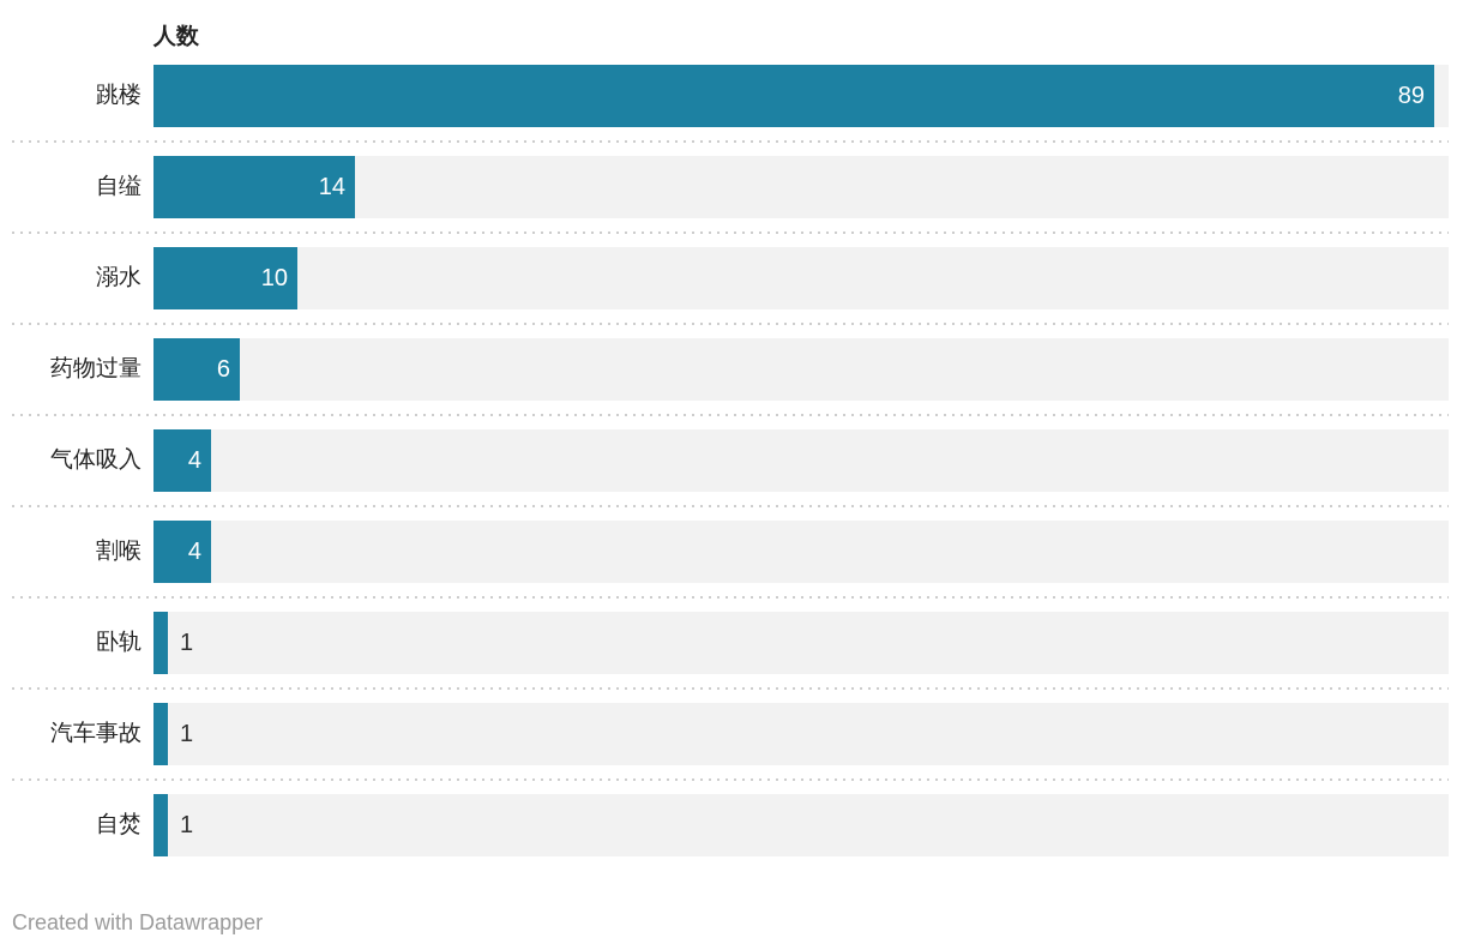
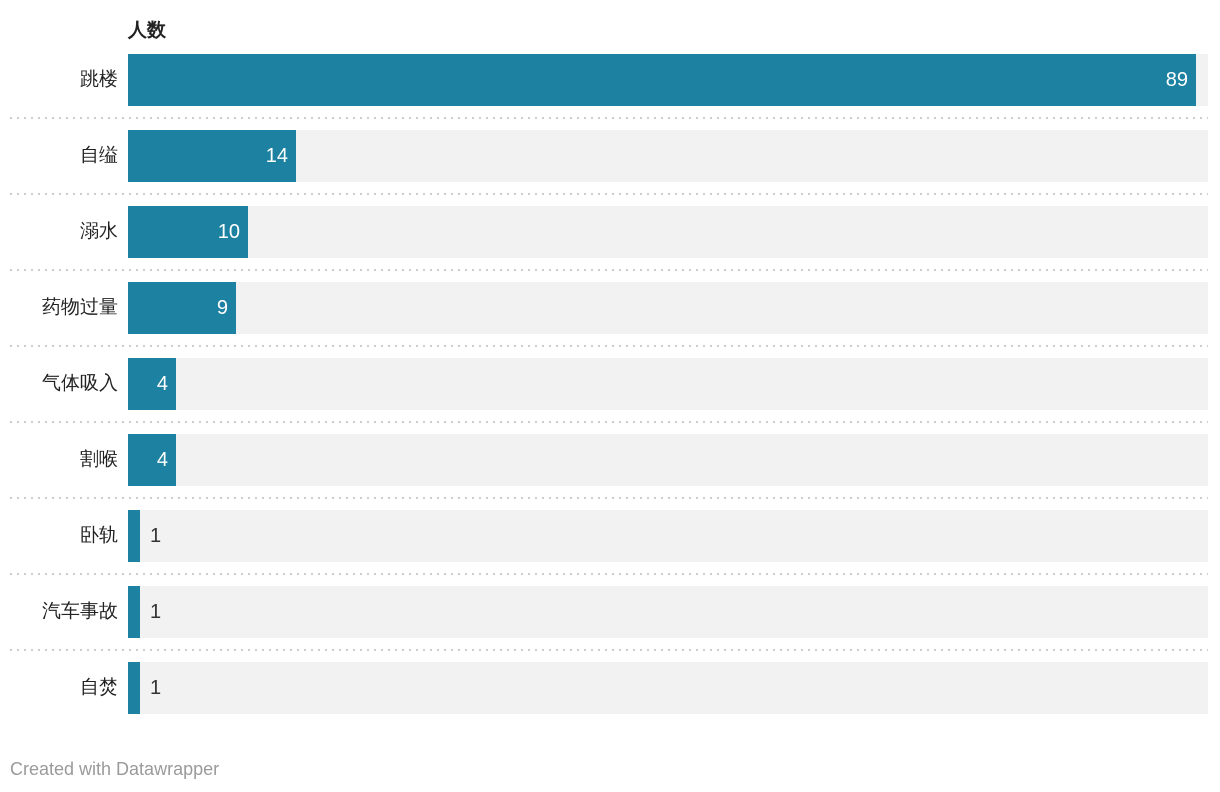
药物过量: 6 -> 9
